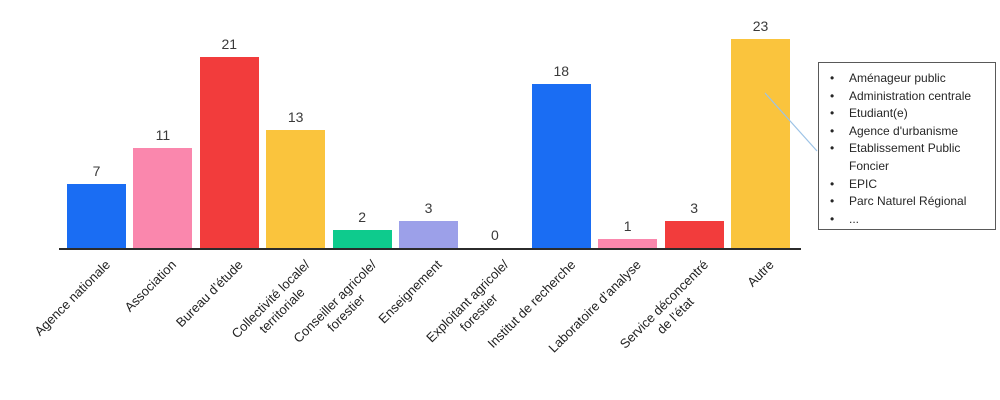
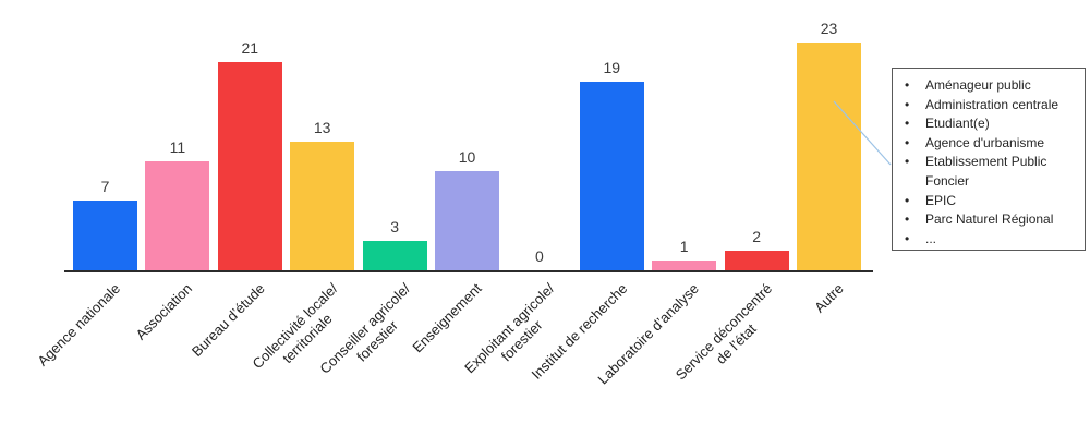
Conseiller agricole/ forestier: 2 -> 3
Enseignement: 3 -> 10
Institut de recherche: 18 -> 19
Service déconcentré de l’état: 3 -> 2
